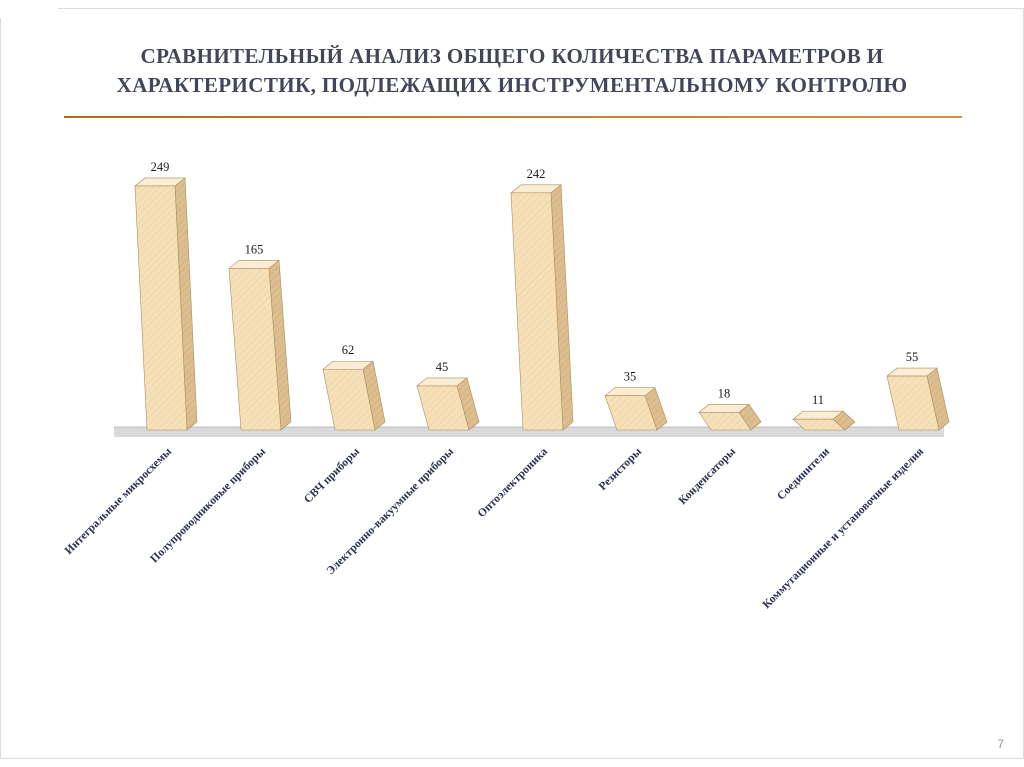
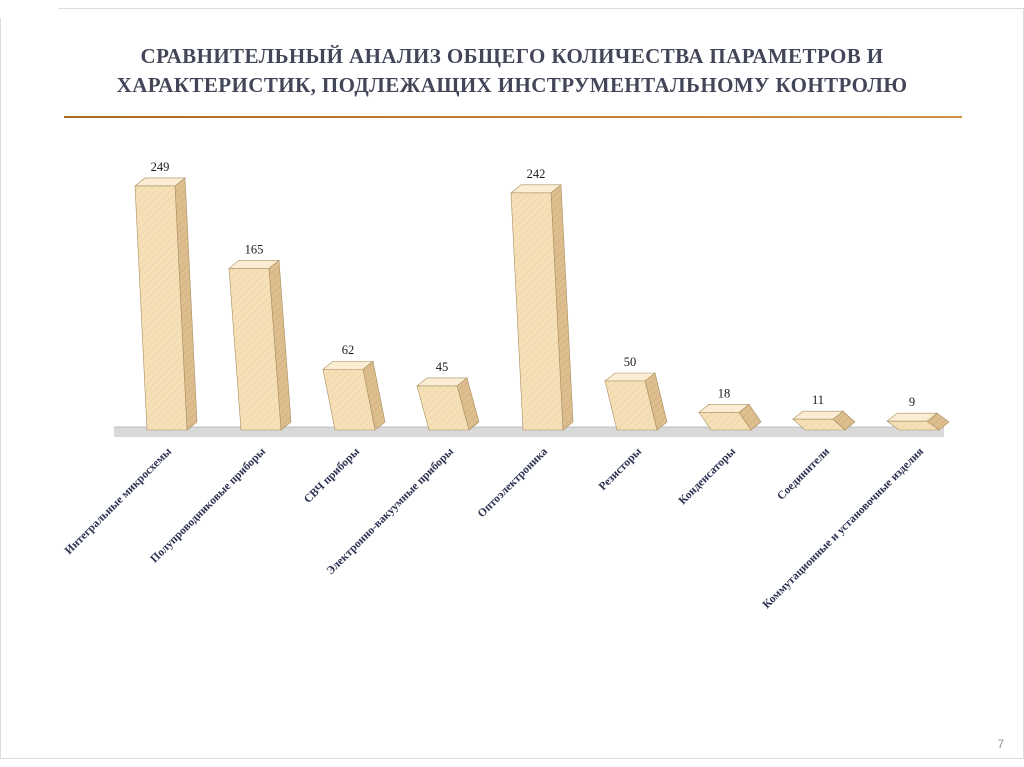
Резисторы: 35 -> 50
Коммутационные и установочные изделия: 55 -> 9
